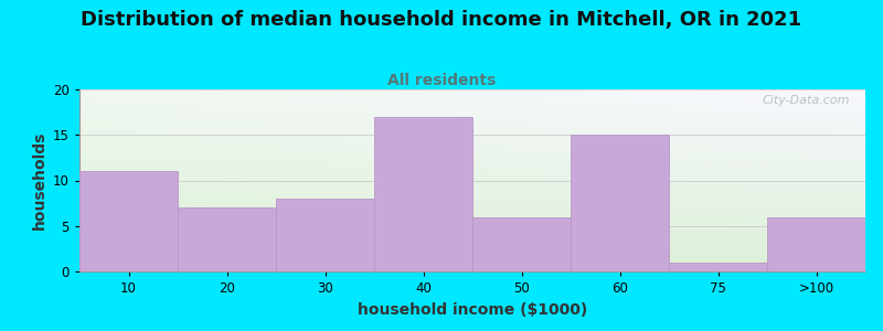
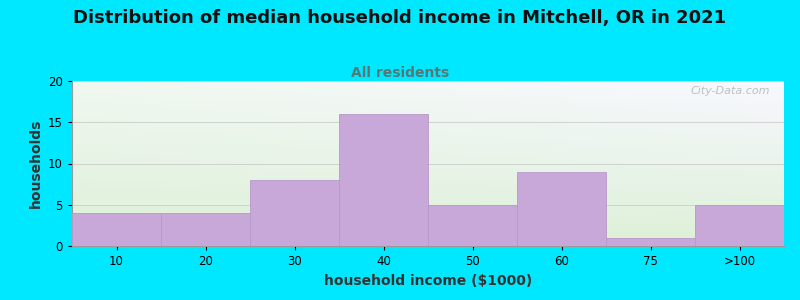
10: 11 -> 4
20: 7 -> 4
40: 17 -> 16
50: 6 -> 5
60: 15 -> 9
>100: 6 -> 5
